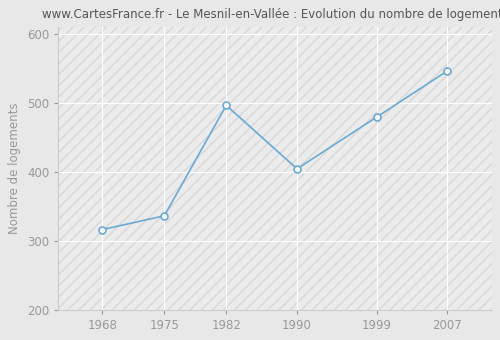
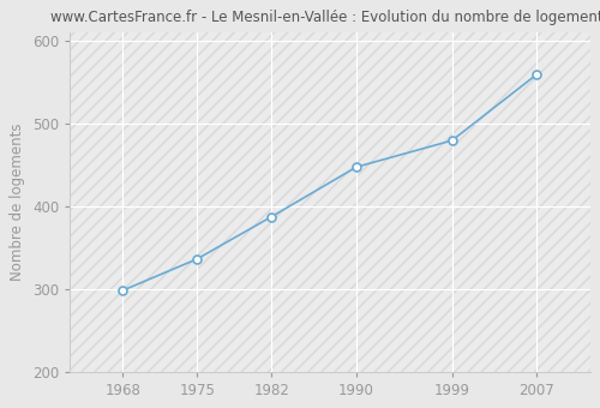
1968: 316 -> 298
1982: 496 -> 387
1990: 404 -> 447
2007: 546 -> 559
